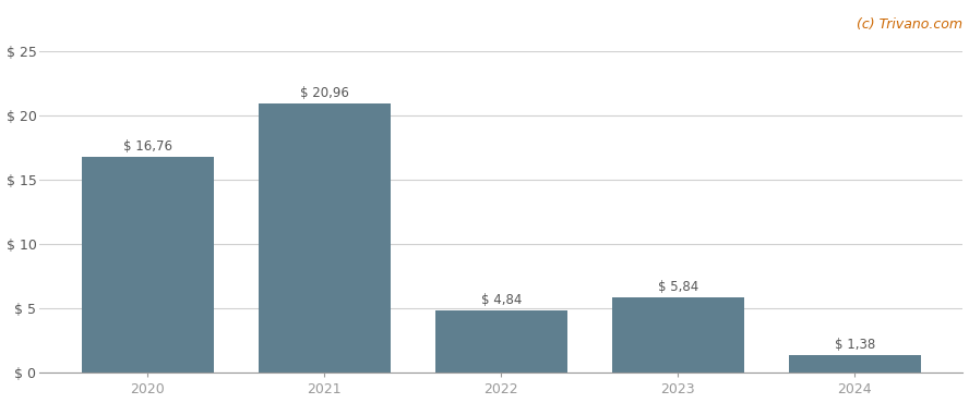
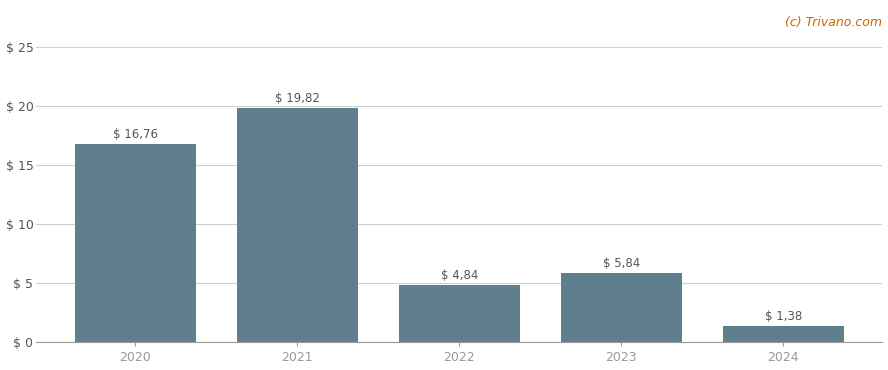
2021: 20,96 -> 19,82
